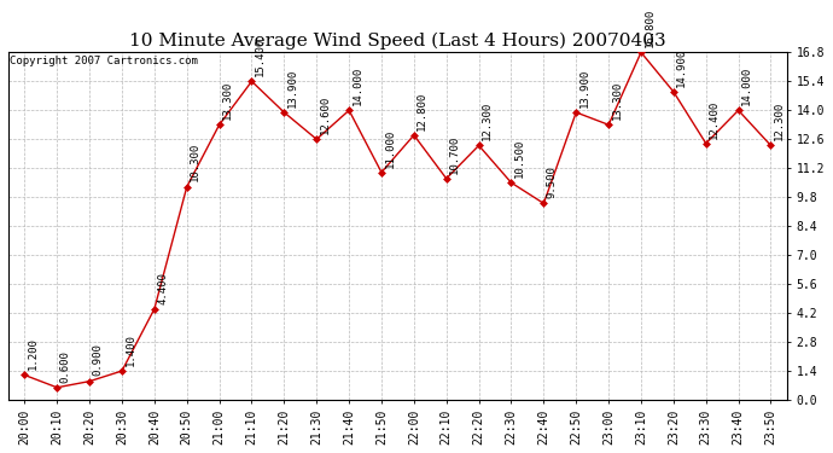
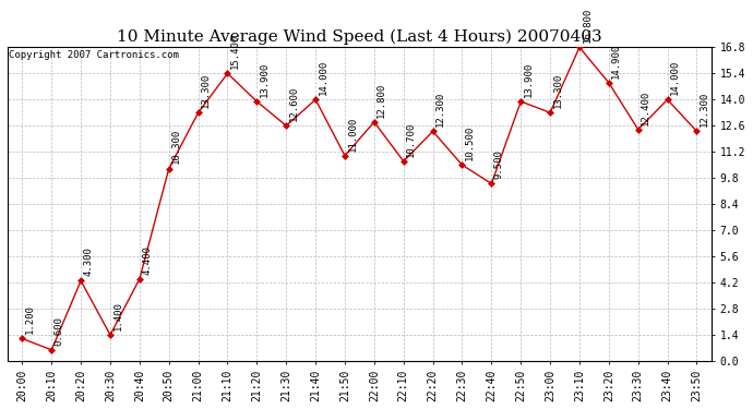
20:20: 0.900 -> 4.300
